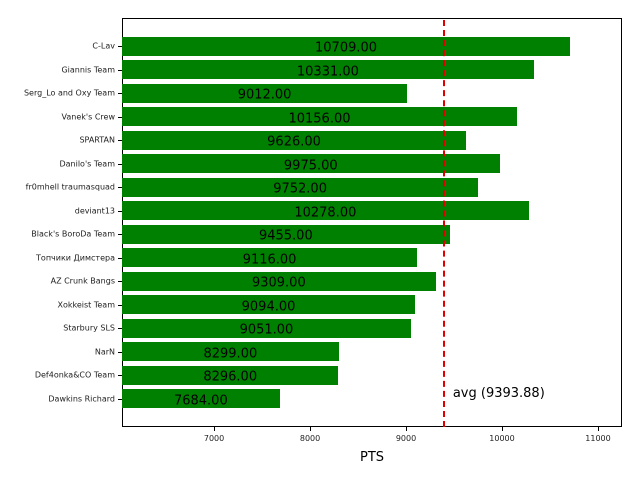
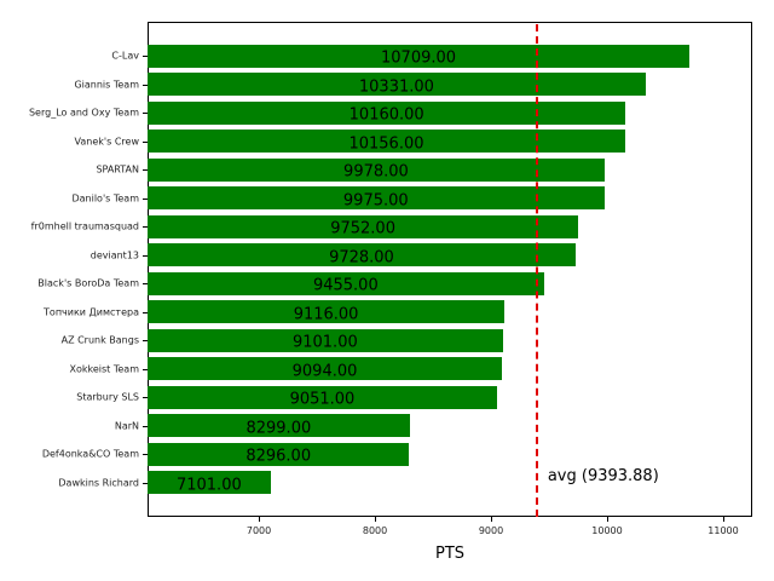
Serg_Lo and Oxy Team: 9012.00 -> 10160.00
SPARTAN: 9626.00 -> 9978.00
deviant13: 10278.00 -> 9728.00
AZ Crunk Bangs: 9309.00 -> 9101.00
Dawkins Richard: 7684.00 -> 7101.00
